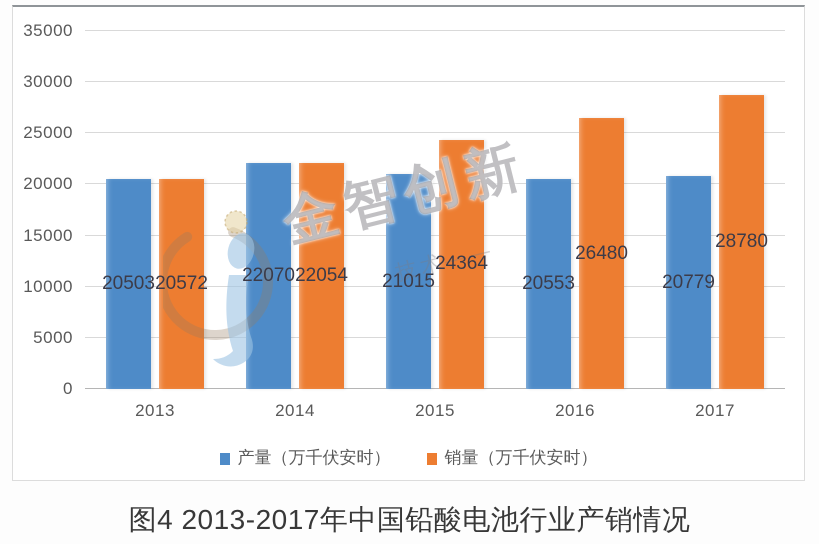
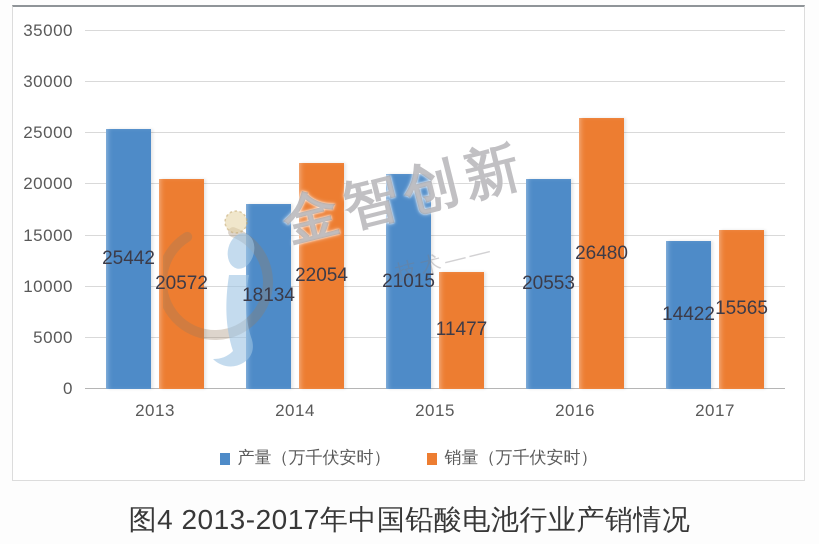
产量（万千伏安时）/2013: 20503 -> 25442
产量（万千伏安时）/2014: 22070 -> 18134
销量（万千伏安时）/2015: 24364 -> 11477
产量（万千伏安时）/2017: 20779 -> 14422
销量（万千伏安时）/2017: 28780 -> 15565
